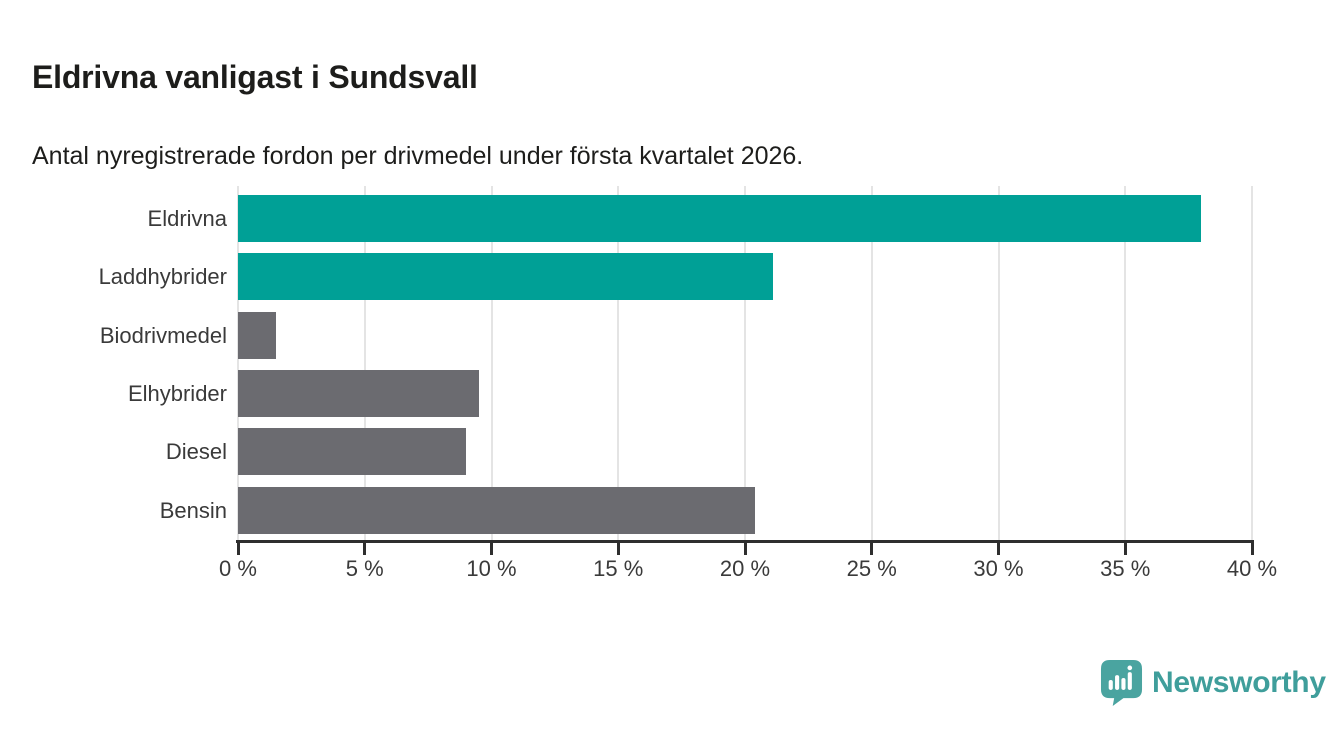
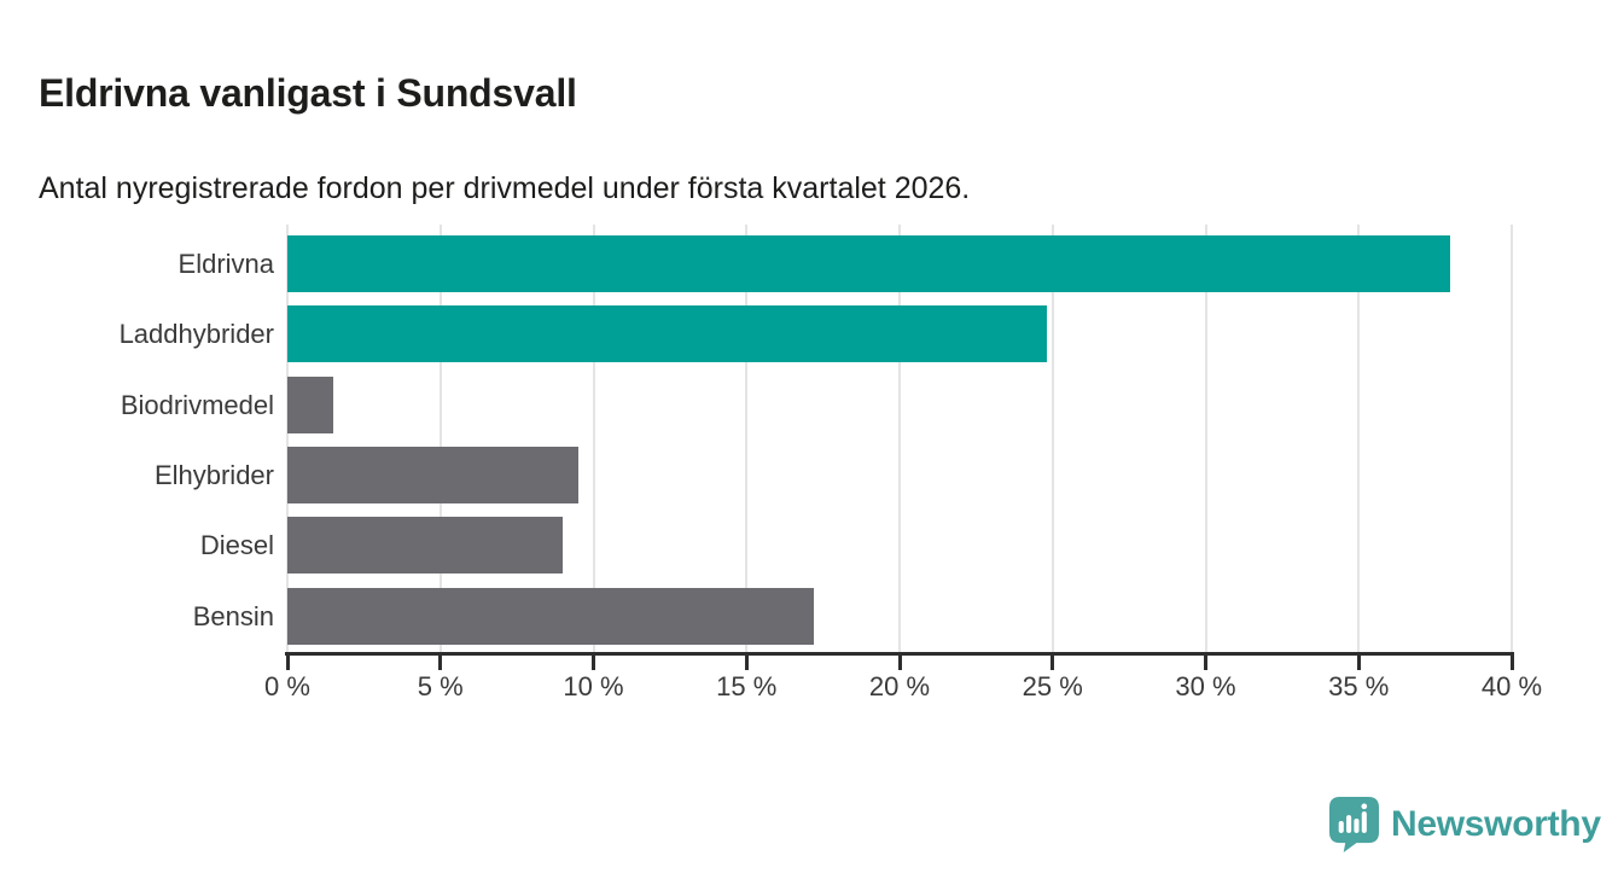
Laddhybrider: 21.1% -> 24.8%
Bensin: 20.4% -> 17.2%
